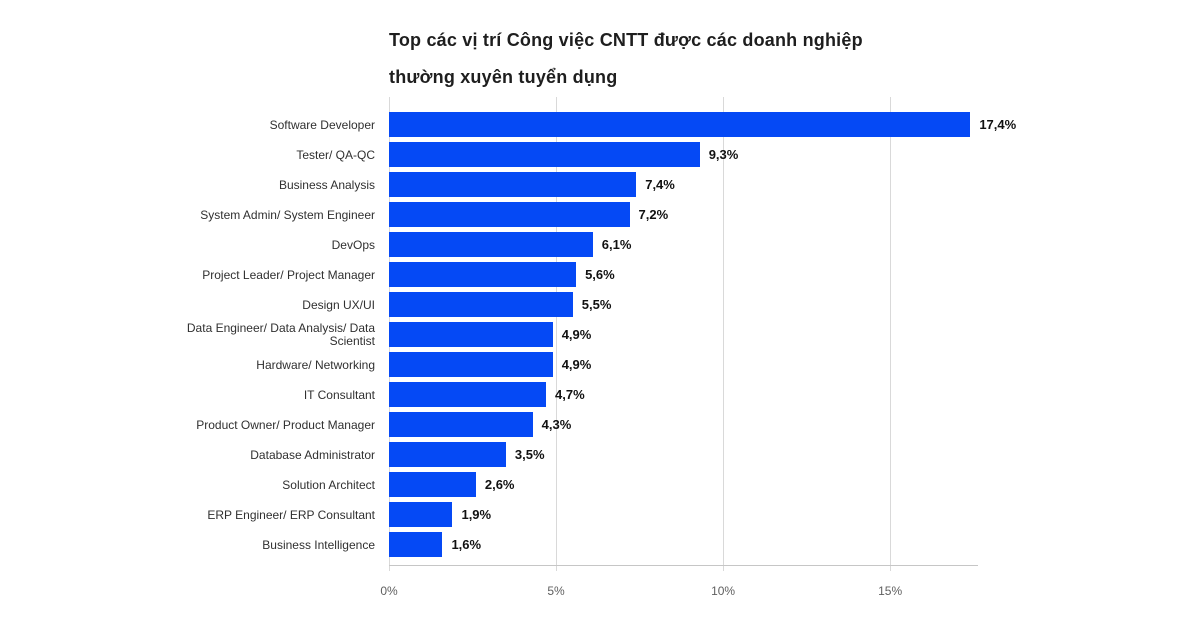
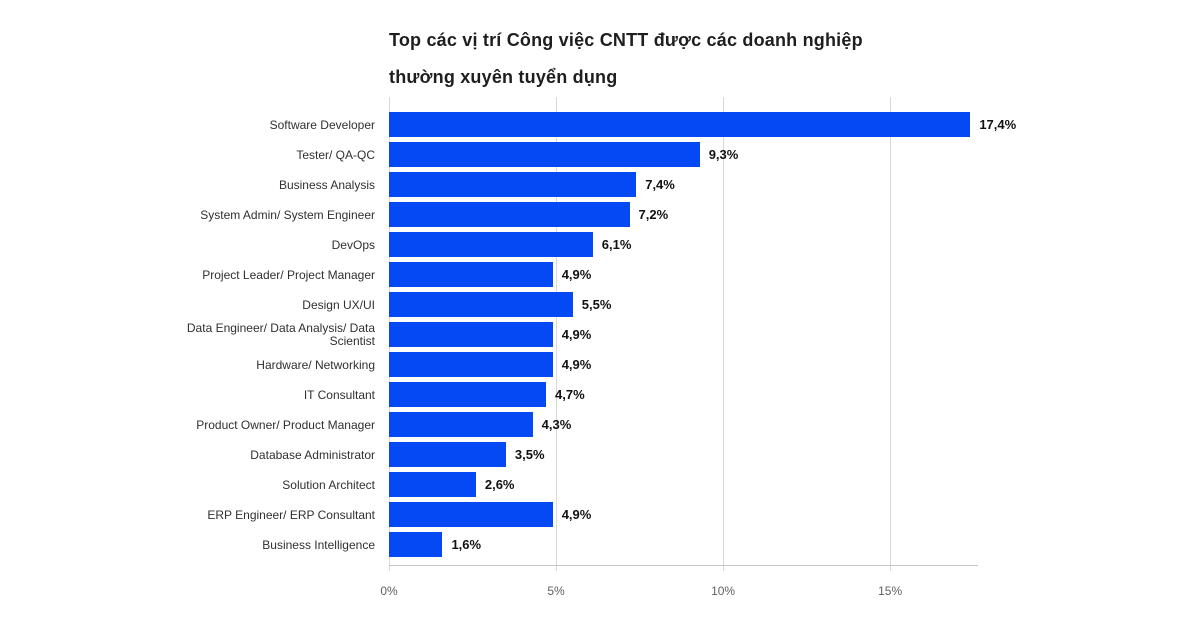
Project Leader/ Project Manager: 5,6% -> 4,9%
ERP Engineer/ ERP Consultant: 1,9% -> 4,9%
